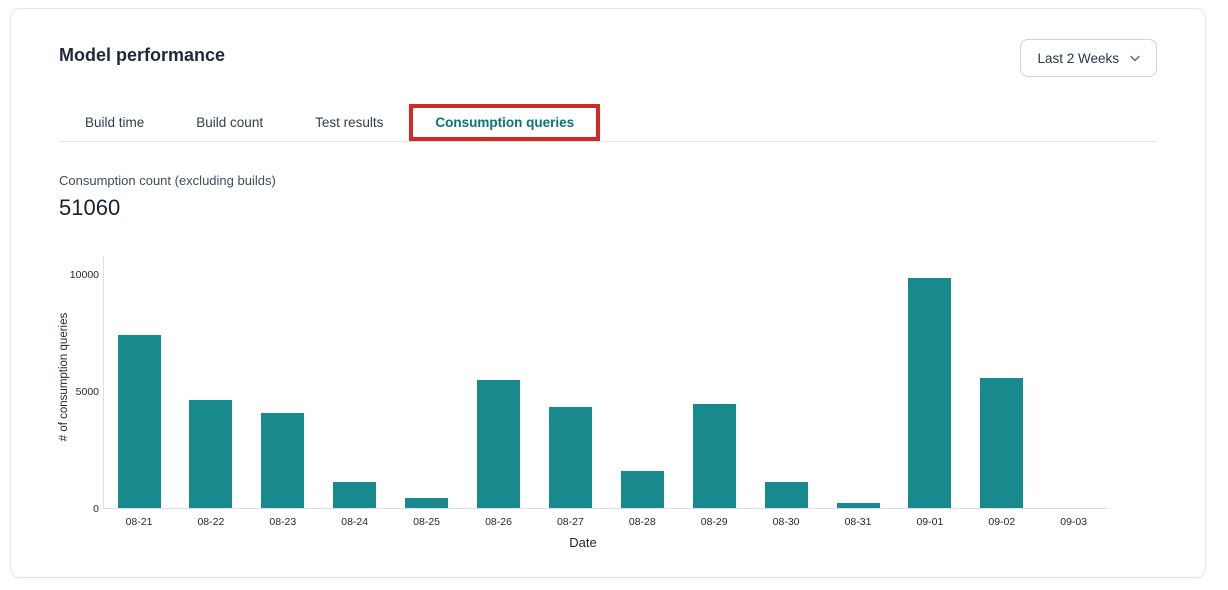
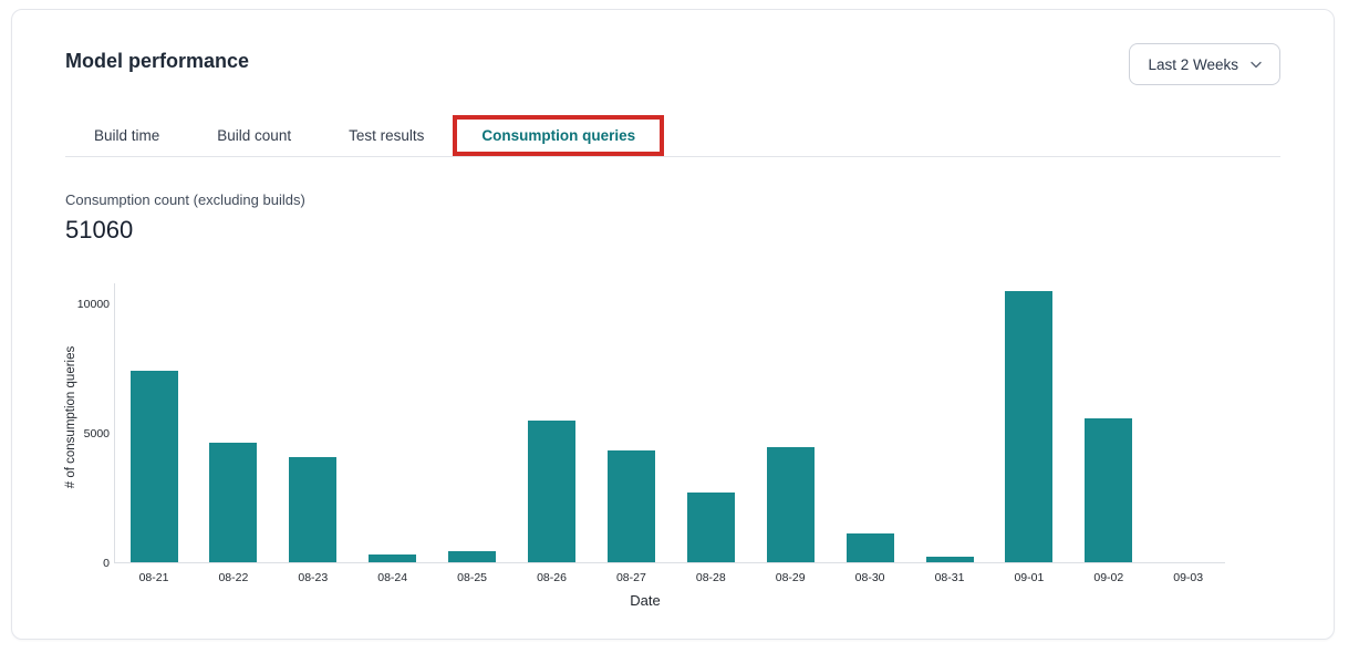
08-24: 1100 -> 300
08-28: 1600 -> 2700
09-01: 9800 -> 10400
